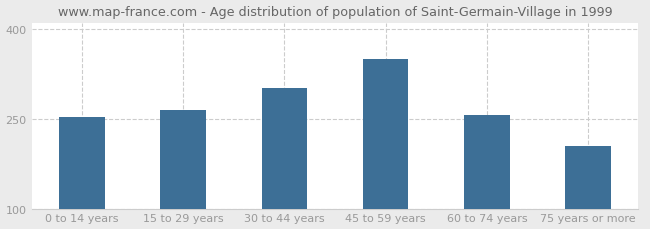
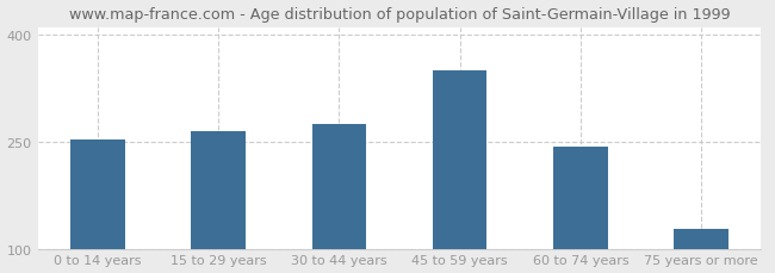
30 to 44 years: 302 -> 275
60 to 74 years: 256 -> 243
75 years or more: 204 -> 128
